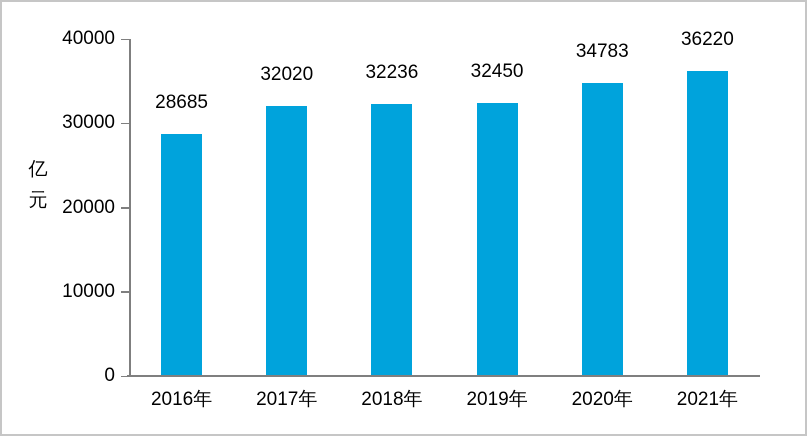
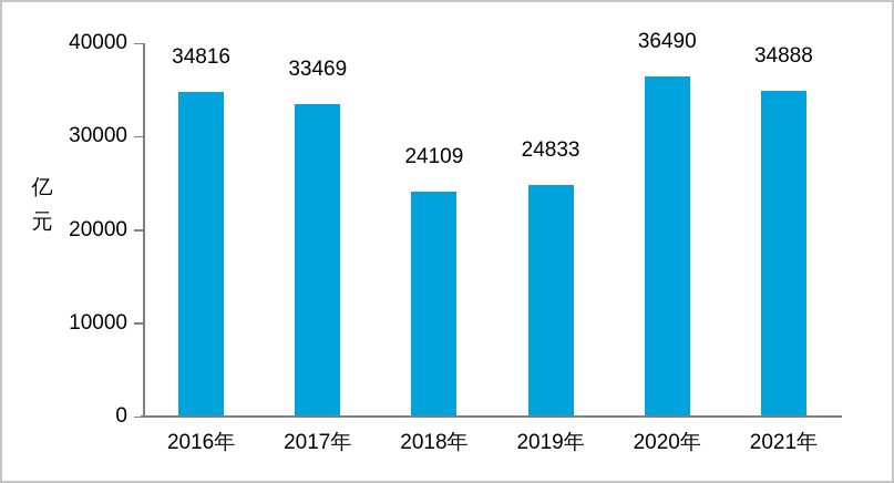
2016年: 28685 -> 34816
2017年: 32020 -> 33469
2018年: 32236 -> 24109
2019年: 32450 -> 24833
2020年: 34783 -> 36490
2021年: 36220 -> 34888
